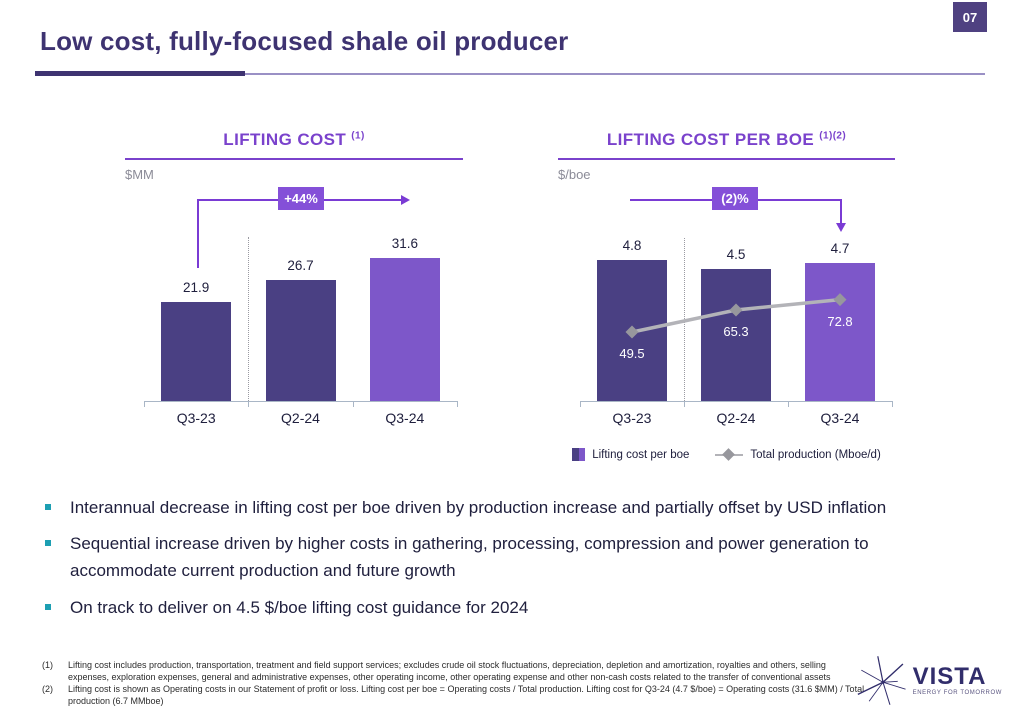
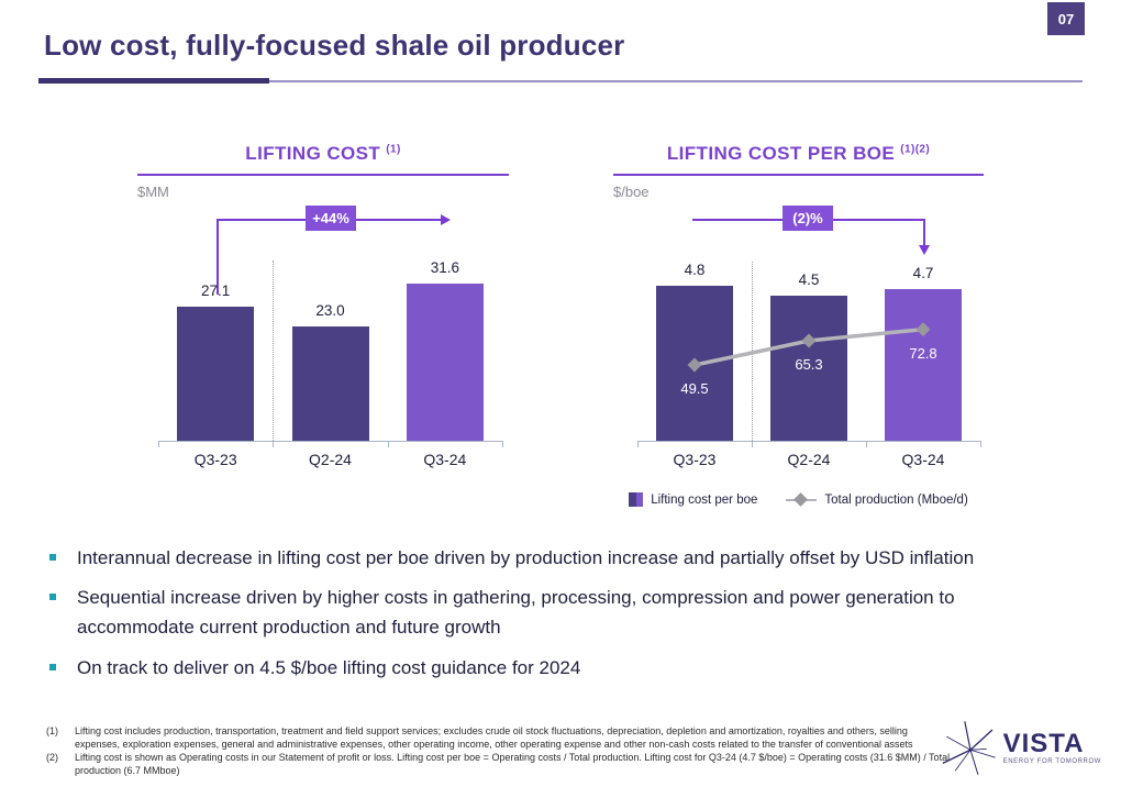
LIFTING COST/Q3-23: 21.9 -> 27.1
LIFTING COST/Q2-24: 26.7 -> 23.0
